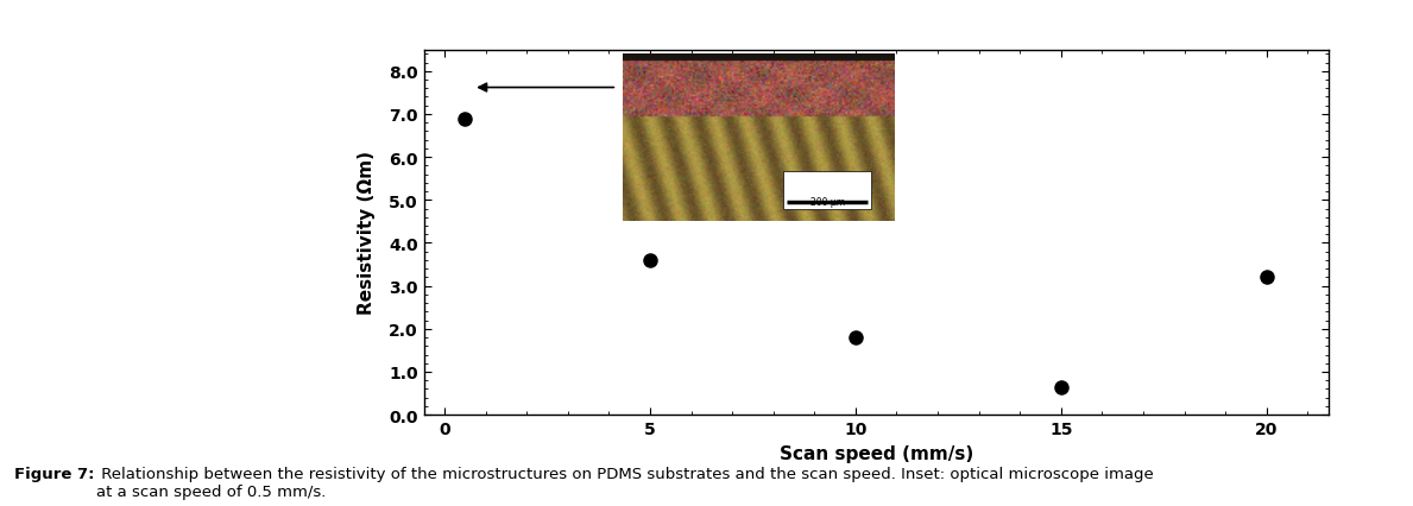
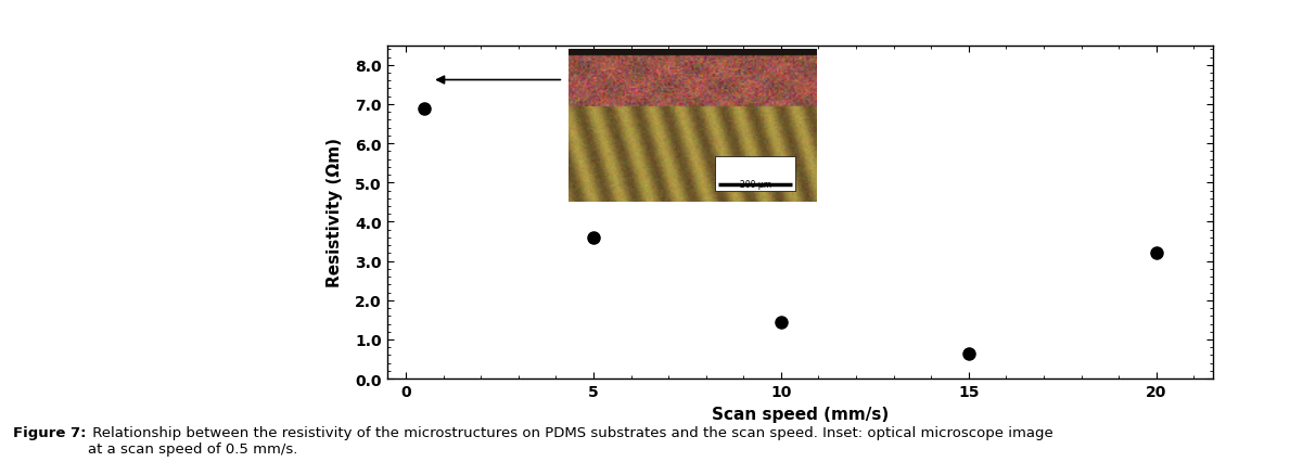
10: 1.80 -> 1.45
